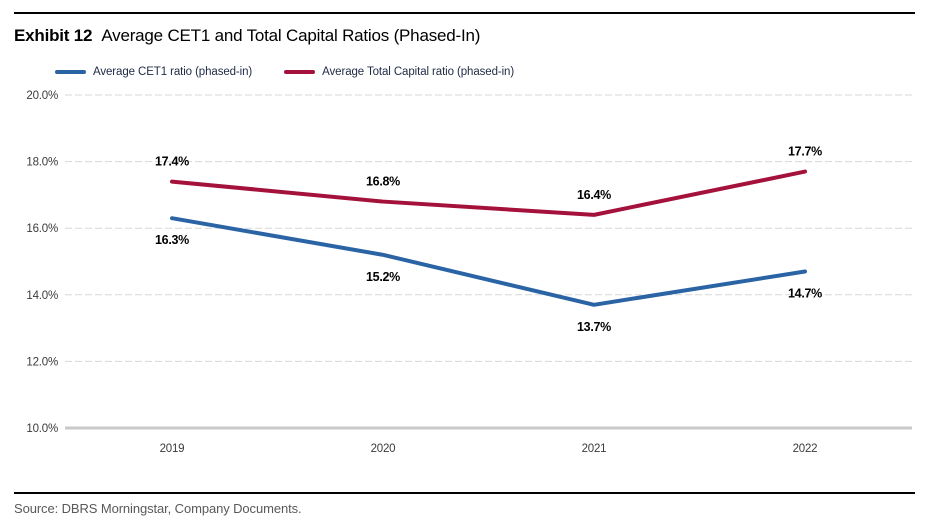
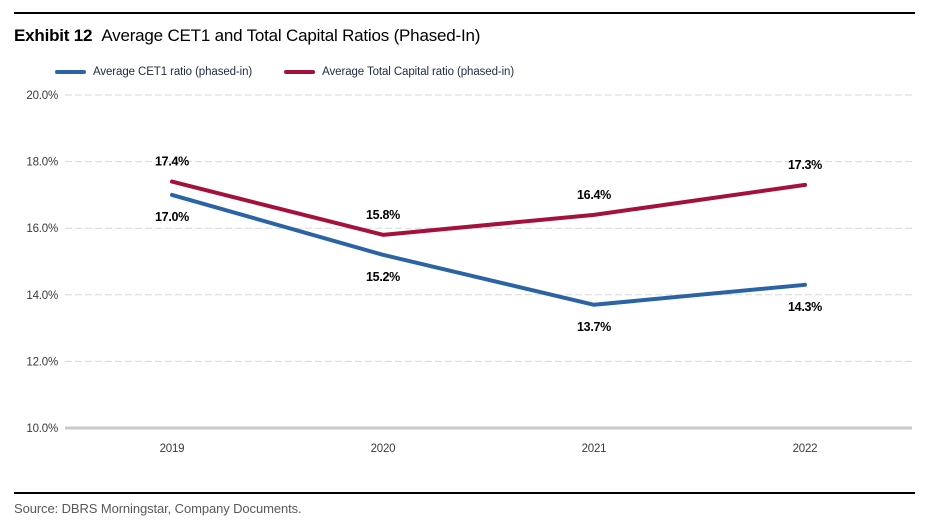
Average CET1 ratio (phased-in)/2019: 16.3% -> 17.0%
Average Total Capital ratio (phased-in)/2020: 16.8% -> 15.8%
Average CET1 ratio (phased-in)/2022: 14.7% -> 14.3%
Average Total Capital ratio (phased-in)/2022: 17.7% -> 17.3%
